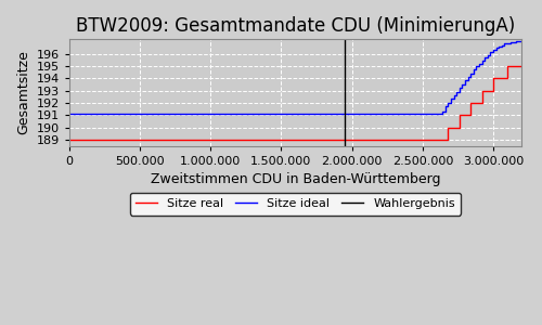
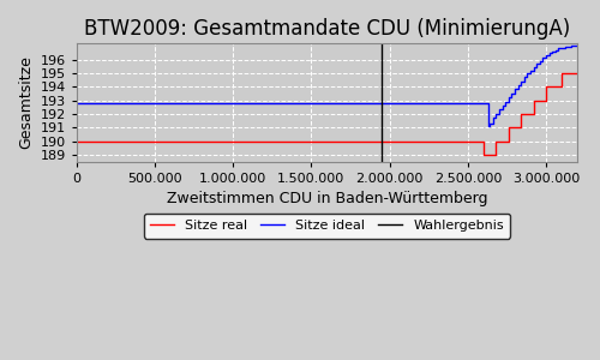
Sitze real/0: 189 -> 190
Sitze ideal/0: 191.2 -> 192.8
